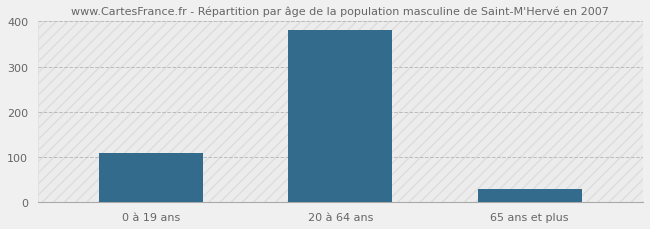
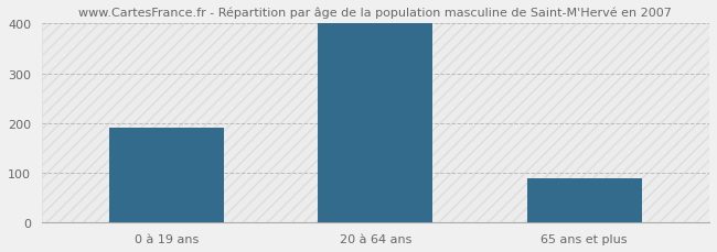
0 à 19 ans: 110 -> 190
20 à 64 ans: 380 -> 400
65 ans et plus: 30 -> 90
